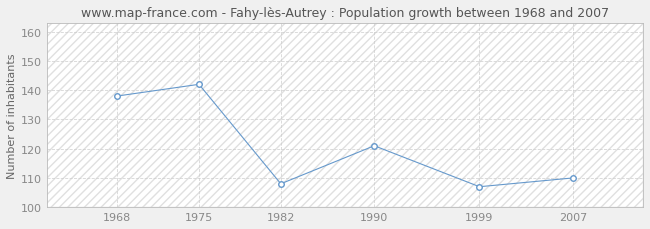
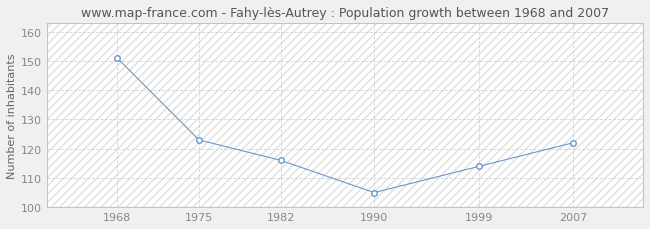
1968: 138 -> 151
1975: 142 -> 123
1982: 108 -> 116
1990: 121 -> 105
1999: 107 -> 114
2007: 110 -> 122
